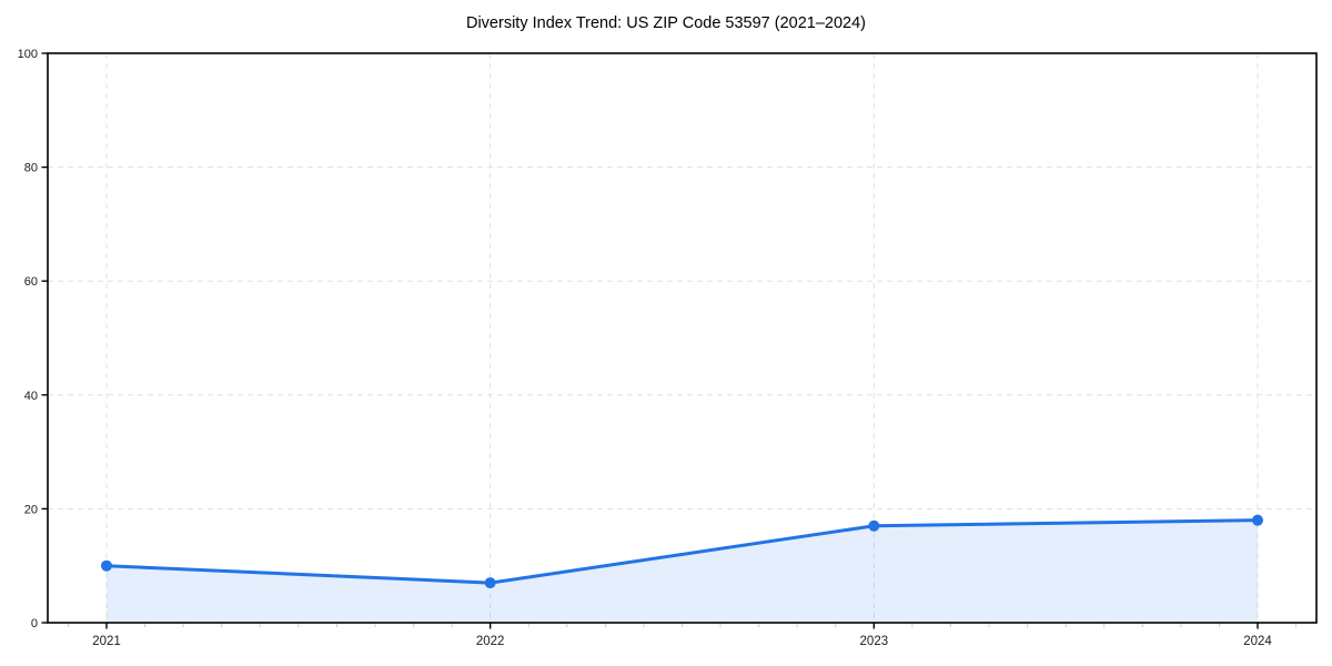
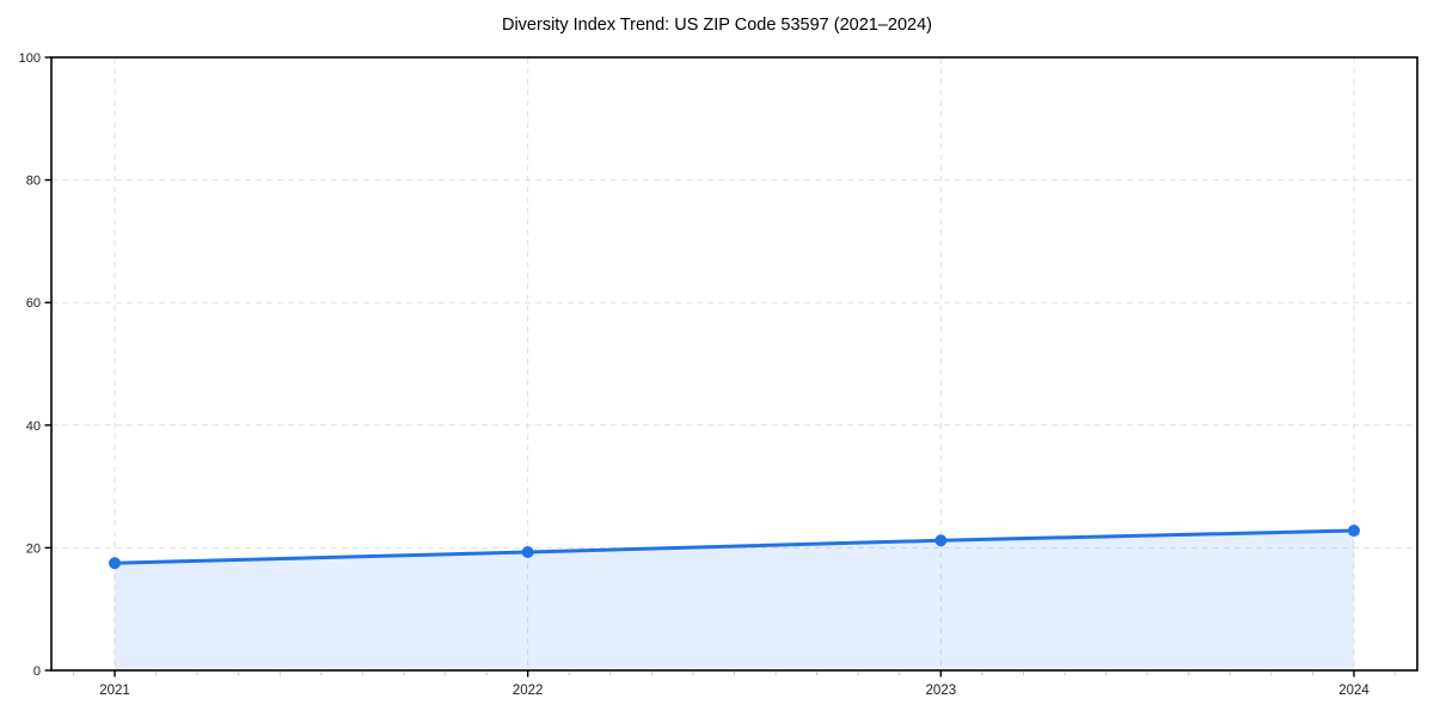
2021: 10 -> 18
2022: 7 -> 19
2023: 17 -> 21
2024: 18 -> 23
